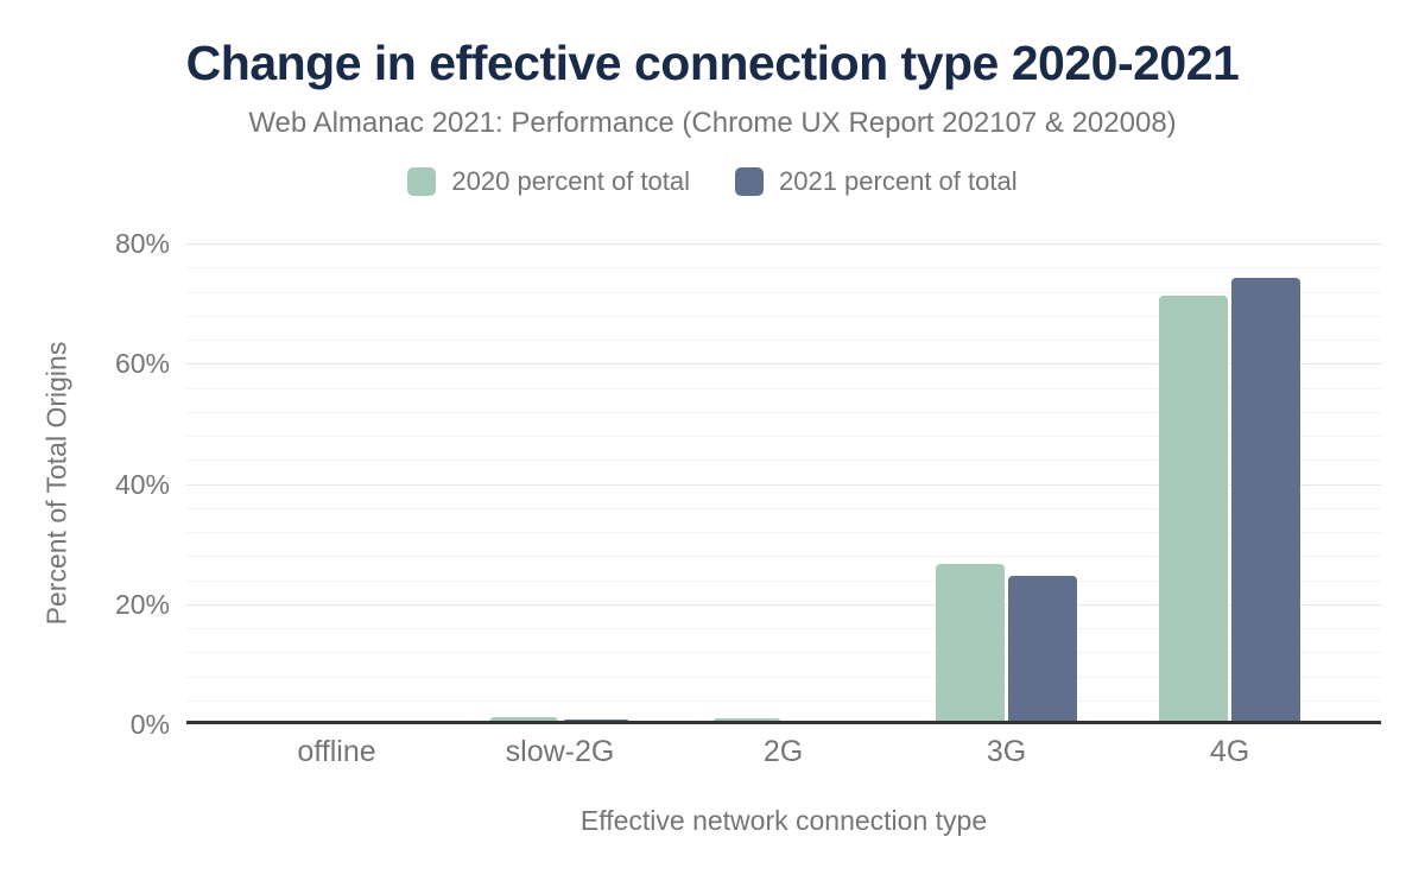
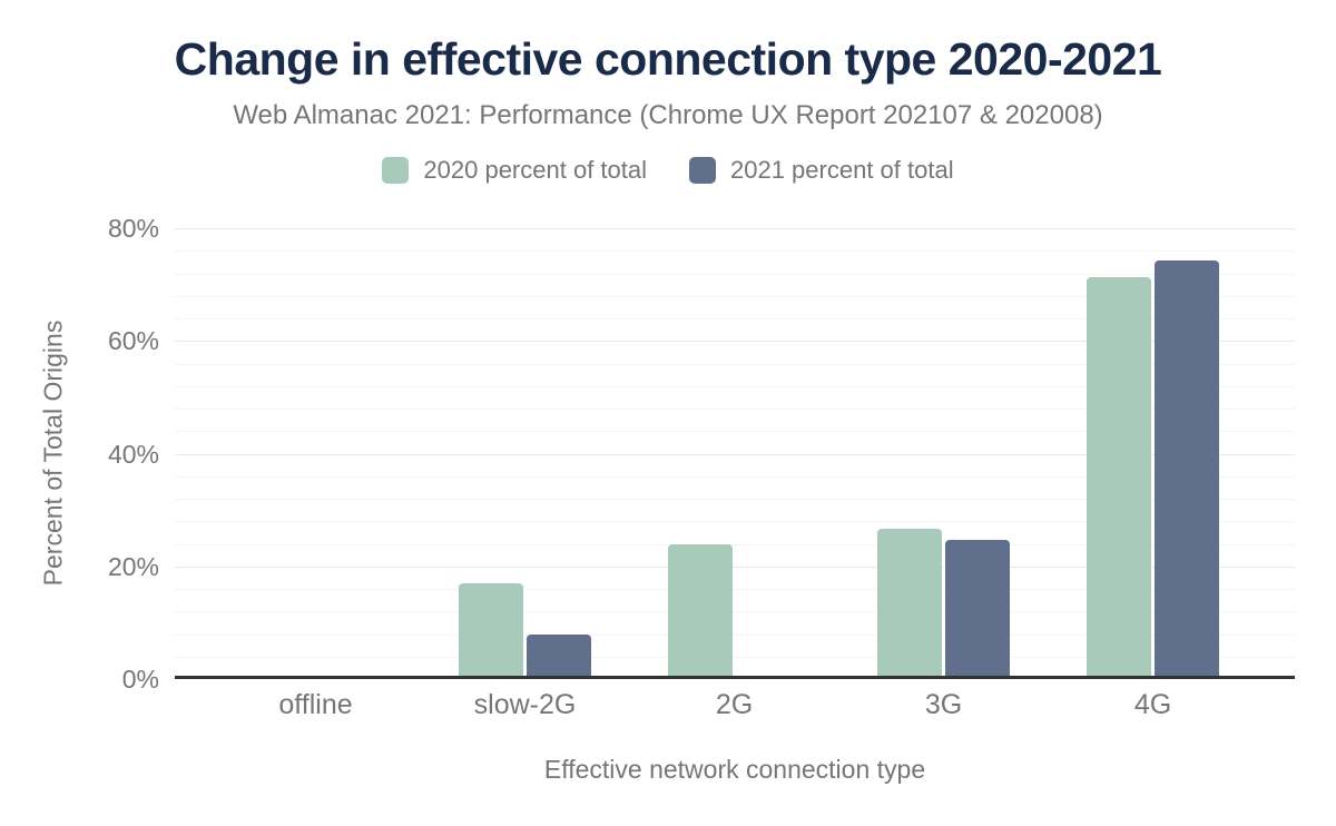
2020 percent of total/slow-2G: 1% -> 17%
2021 percent of total/slow-2G: 1% -> 8%
2020 percent of total/2G: 1% -> 24%
